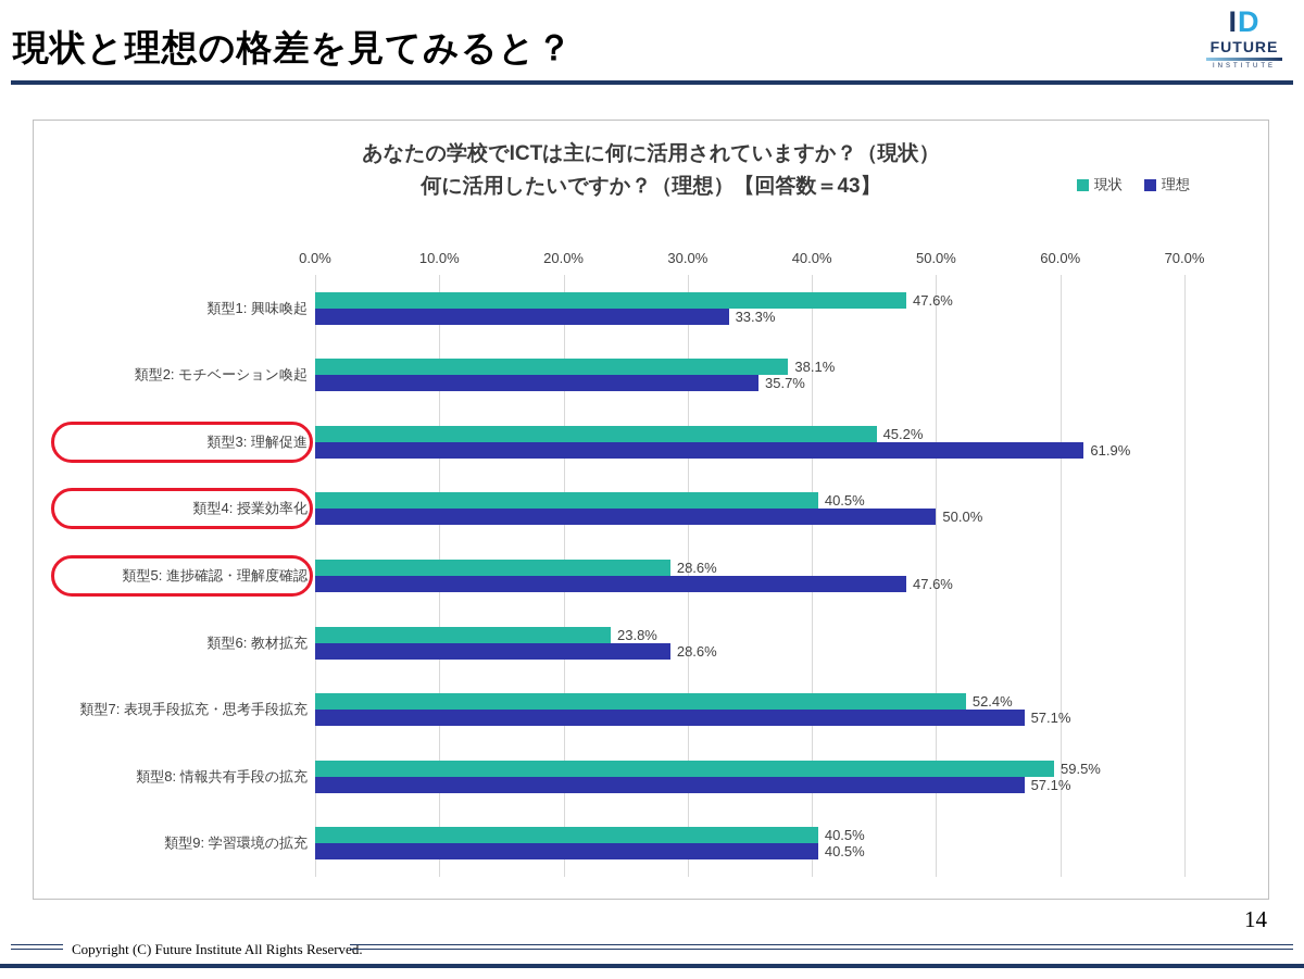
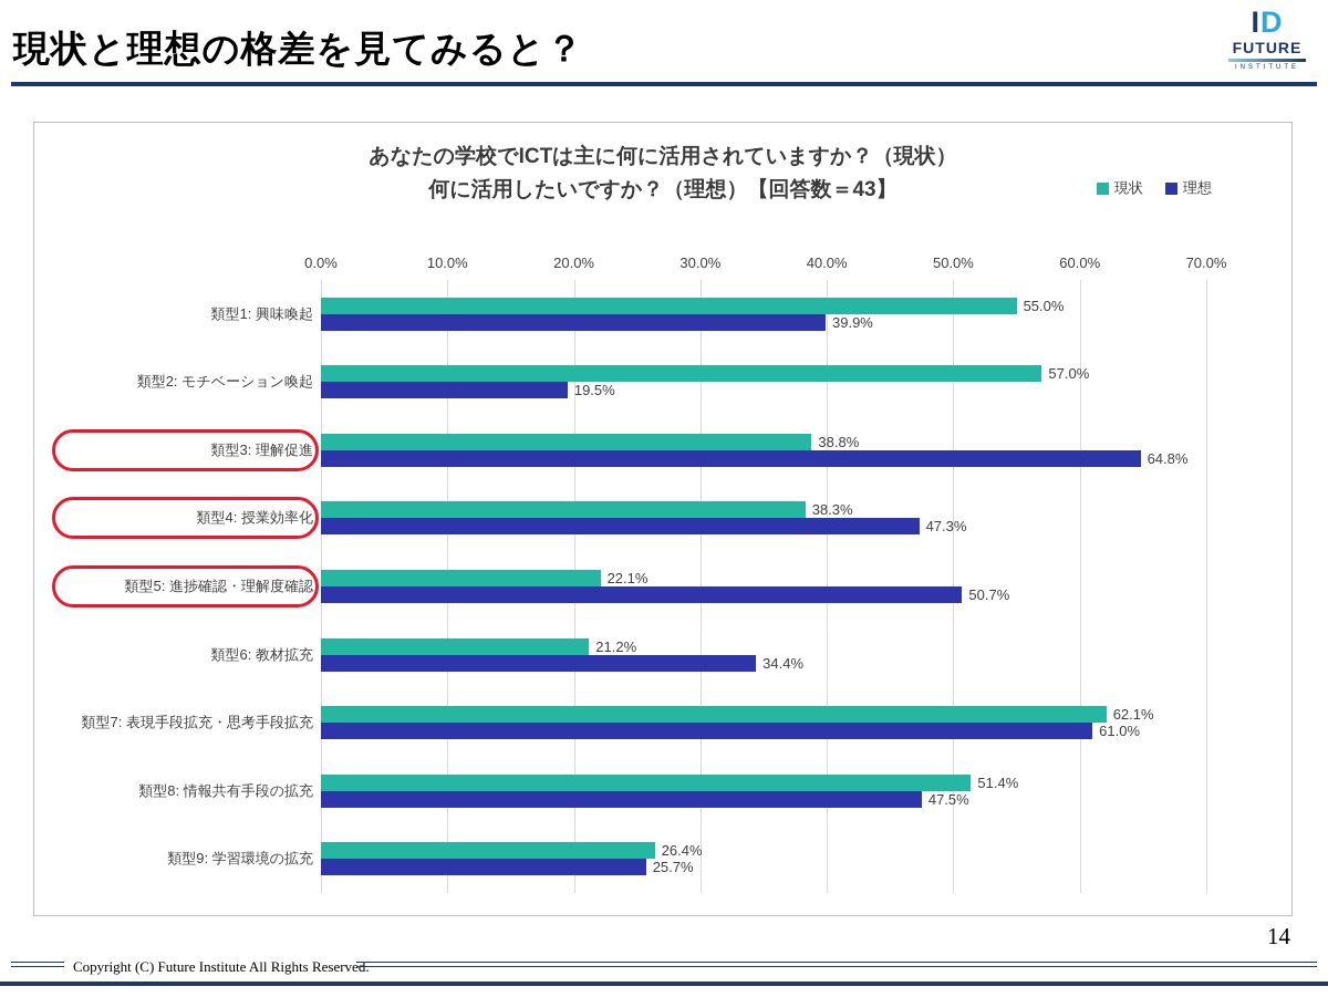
現状/類型1: 興味喚起: 47.6% -> 55.0%
理想/類型1: 興味喚起: 33.3% -> 39.9%
現状/類型2: モチベーション喚起: 38.1% -> 57.0%
理想/類型2: モチベーション喚起: 35.7% -> 19.5%
現状/類型3: 理解促進: 45.2% -> 38.8%
理想/類型3: 理解促進: 61.9% -> 64.8%
現状/類型4: 授業効率化: 40.5% -> 38.3%
理想/類型4: 授業効率化: 50.0% -> 47.3%
現状/類型5: 進捗確認・理解度確認: 28.6% -> 22.1%
理想/類型5: 進捗確認・理解度確認: 47.6% -> 50.7%
現状/類型6: 教材拡充: 23.8% -> 21.2%
理想/類型6: 教材拡充: 28.6% -> 34.4%
現状/類型7: 表現手段拡充・思考手段拡充: 52.4% -> 62.1%
理想/類型7: 表現手段拡充・思考手段拡充: 57.1% -> 61.0%
現状/類型8: 情報共有手段の拡充: 59.5% -> 51.4%
理想/類型8: 情報共有手段の拡充: 57.1% -> 47.5%
現状/類型9: 学習環境の拡充: 40.5% -> 26.4%
理想/類型9: 学習環境の拡充: 40.5% -> 25.7%
